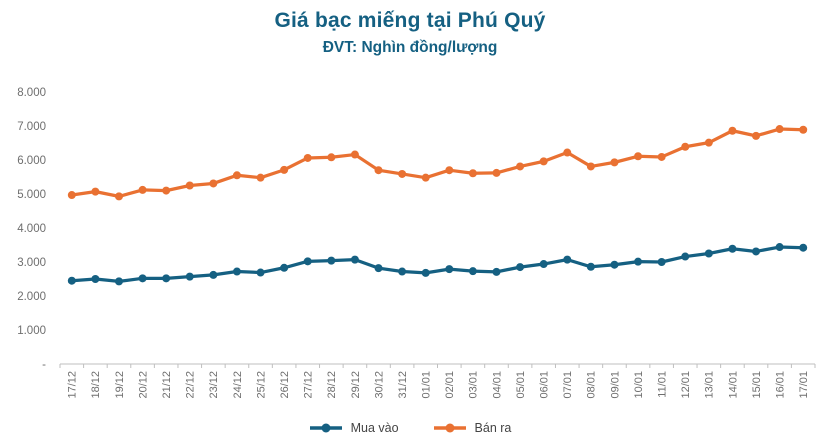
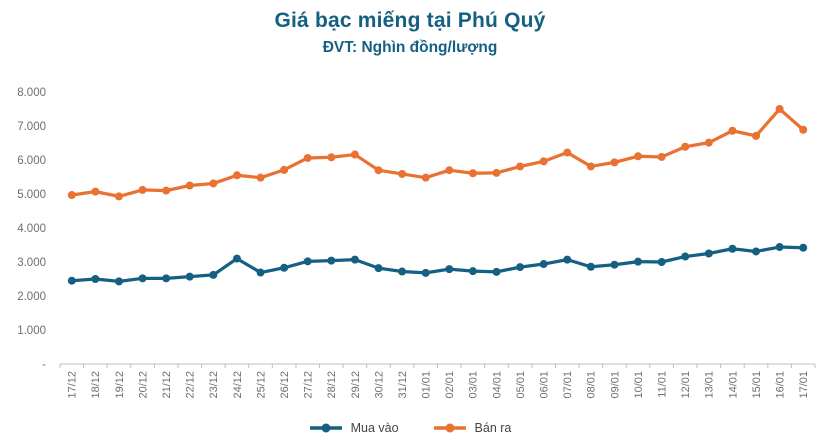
Mua vào/24/12: 2700 -> 3100
Bán ra/16/01: 6900 -> 7500
